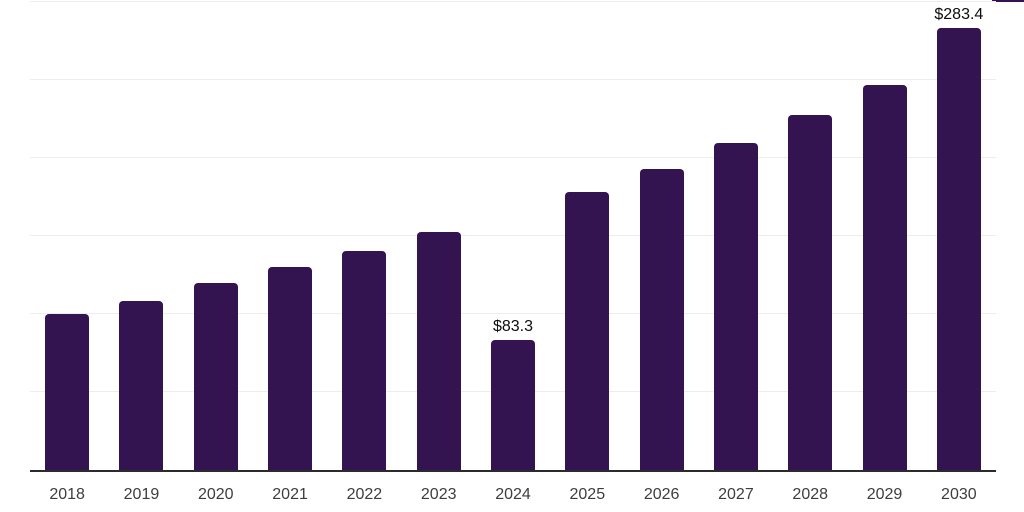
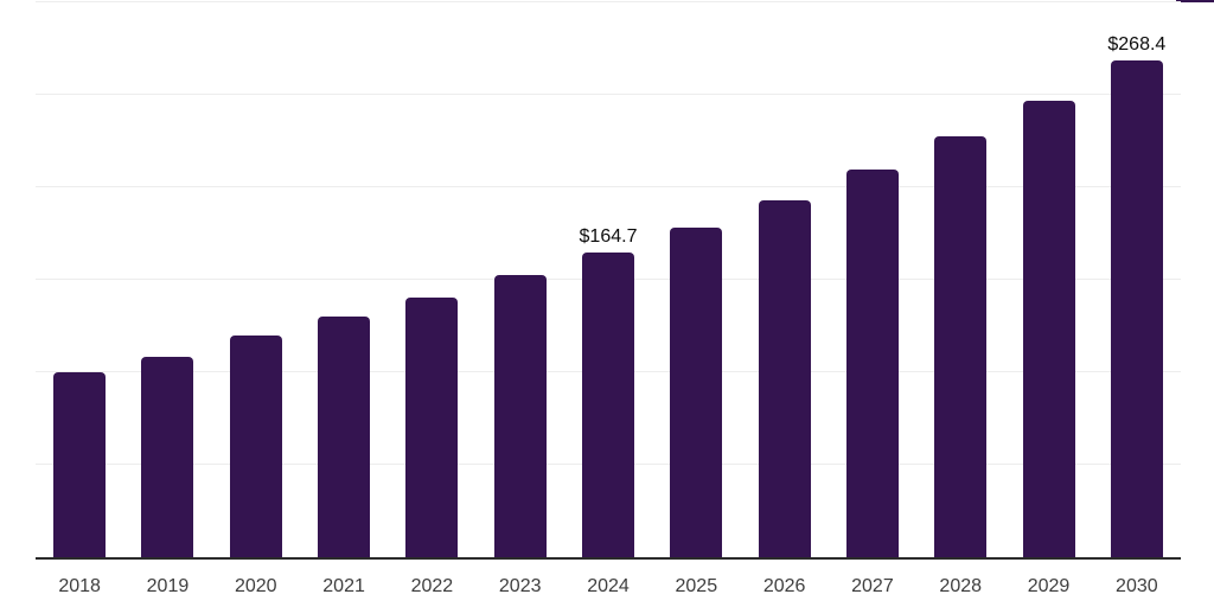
2024: $83.3 -> $164.7
2030: $283.4 -> $268.4
